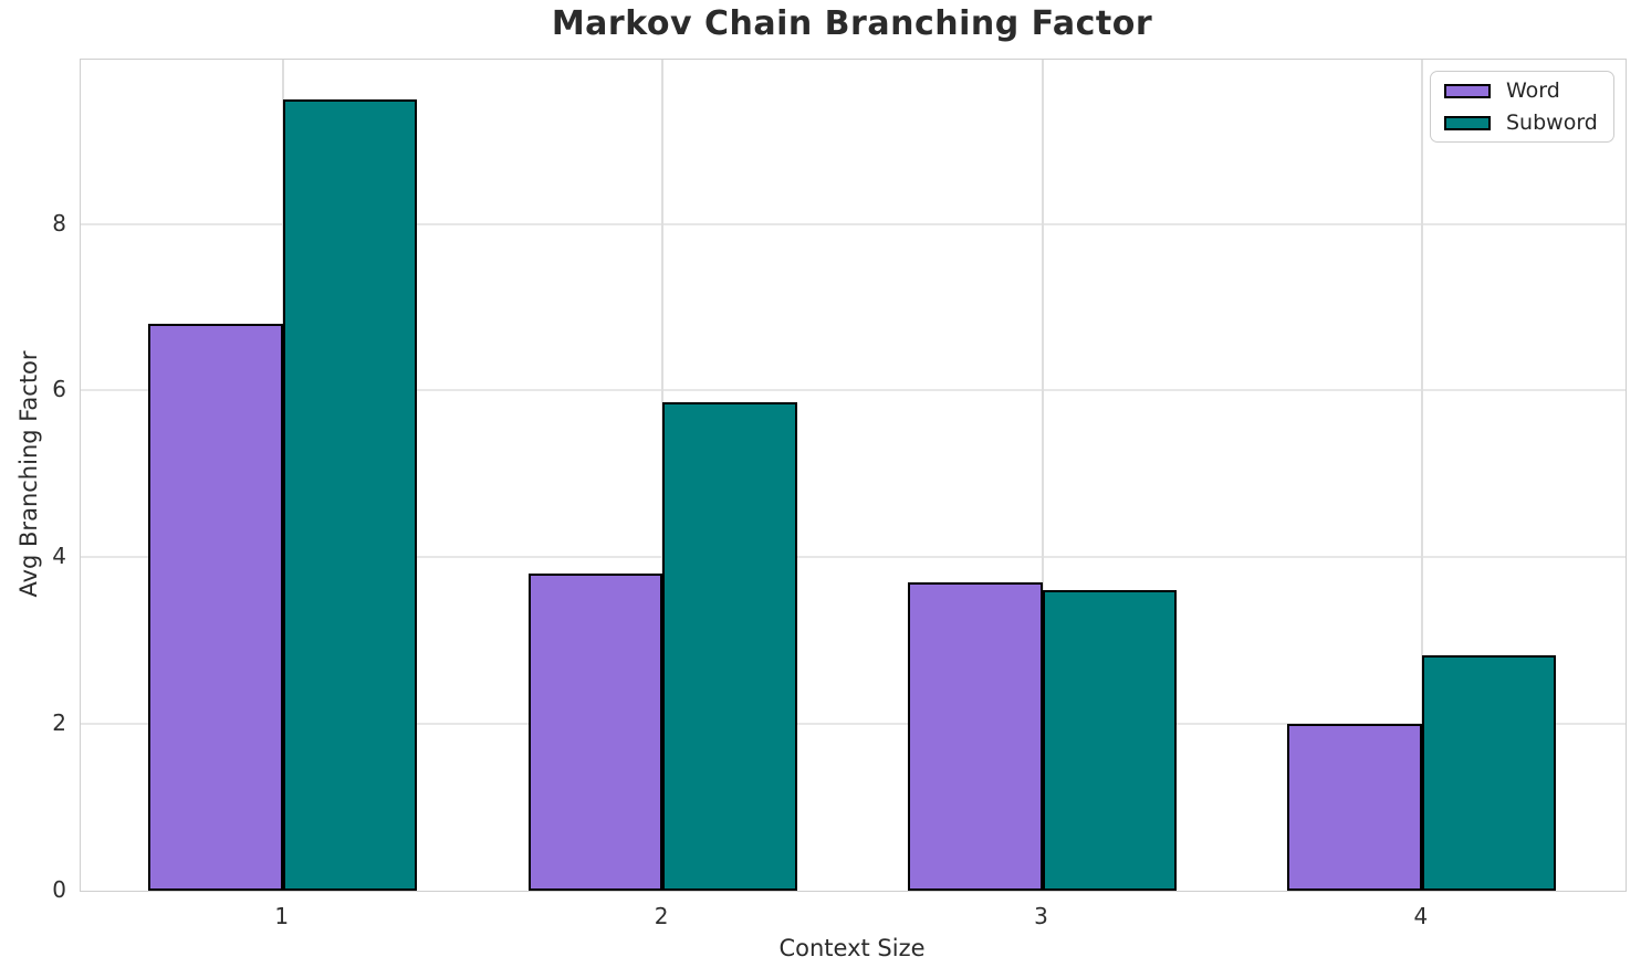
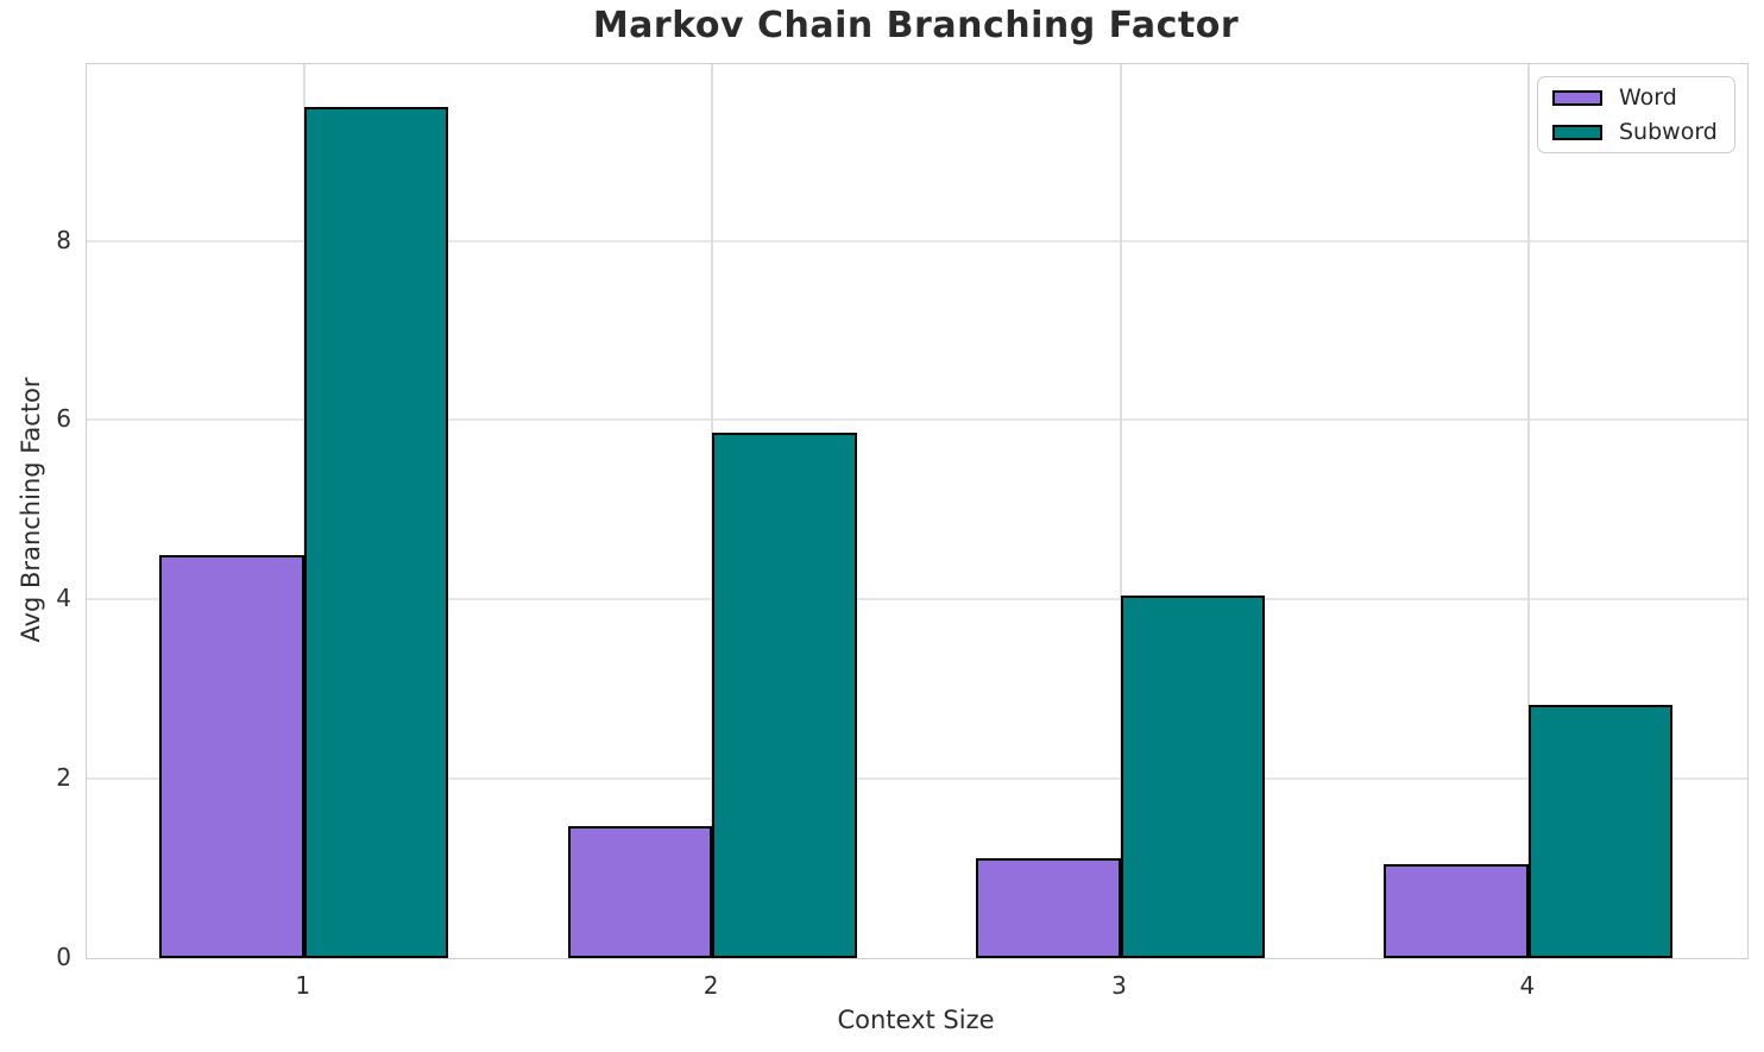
Word/1: 6.8 -> 4.5
Word/2: 3.8 -> 1.5
Word/3: 3.7 -> 1.1
Subword/3: 3.6 -> 4.0
Word/4: 2.0 -> 1.1
